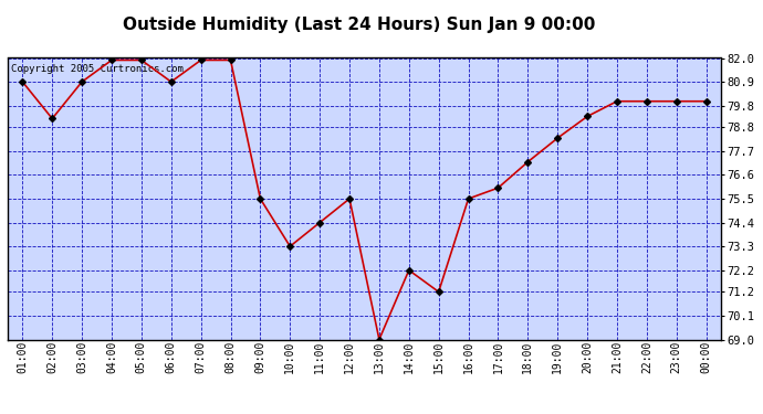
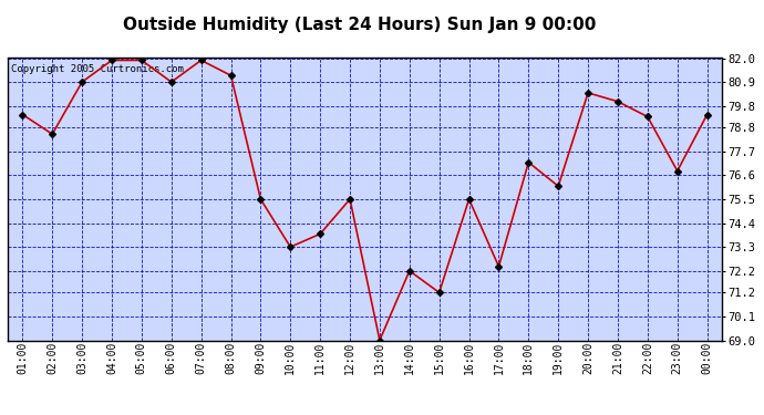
01:00: 80.9 -> 79.4
02:00: 79.2 -> 78.5
08:00: 81.9 -> 81.2
11:00: 74.4 -> 73.9
17:00: 76.0 -> 72.4
19:00: 78.3 -> 76.1
20:00: 79.3 -> 80.4
22:00: 80.0 -> 79.3
23:00: 80.0 -> 76.8
00:00: 80.0 -> 79.4
